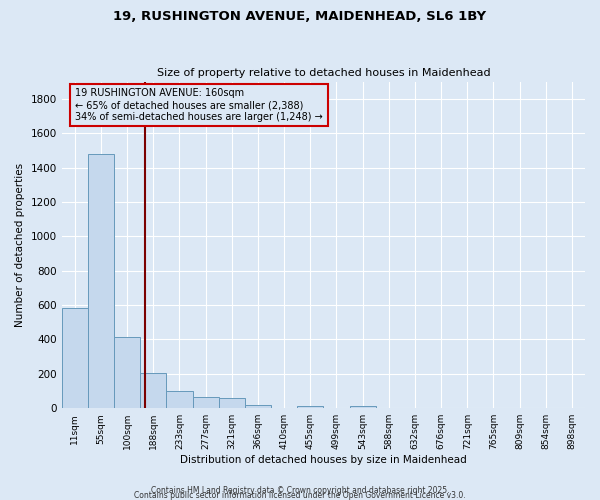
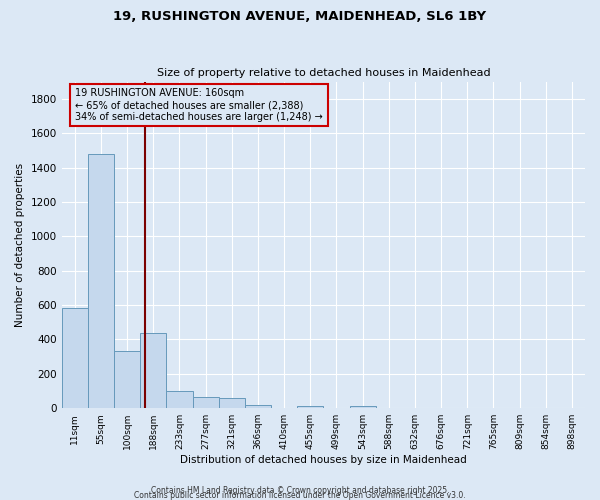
100sqm: 420 -> 330
188sqm: 200 -> 440
